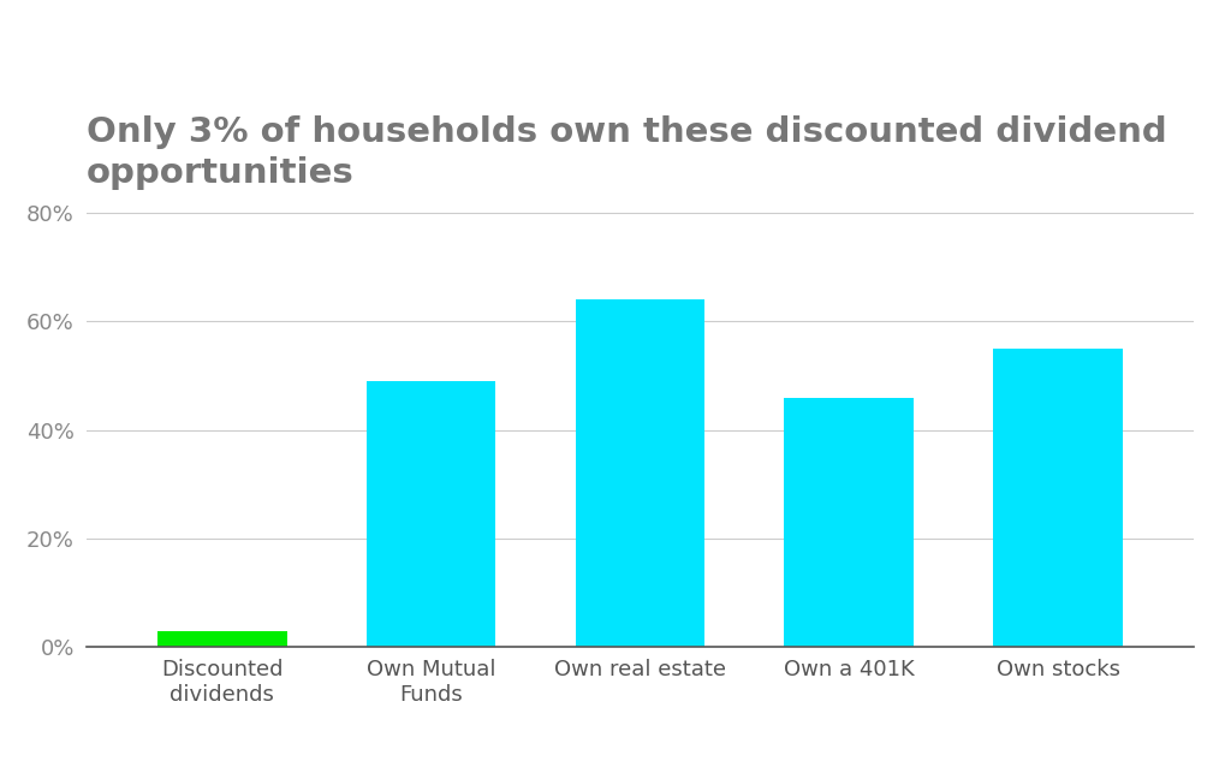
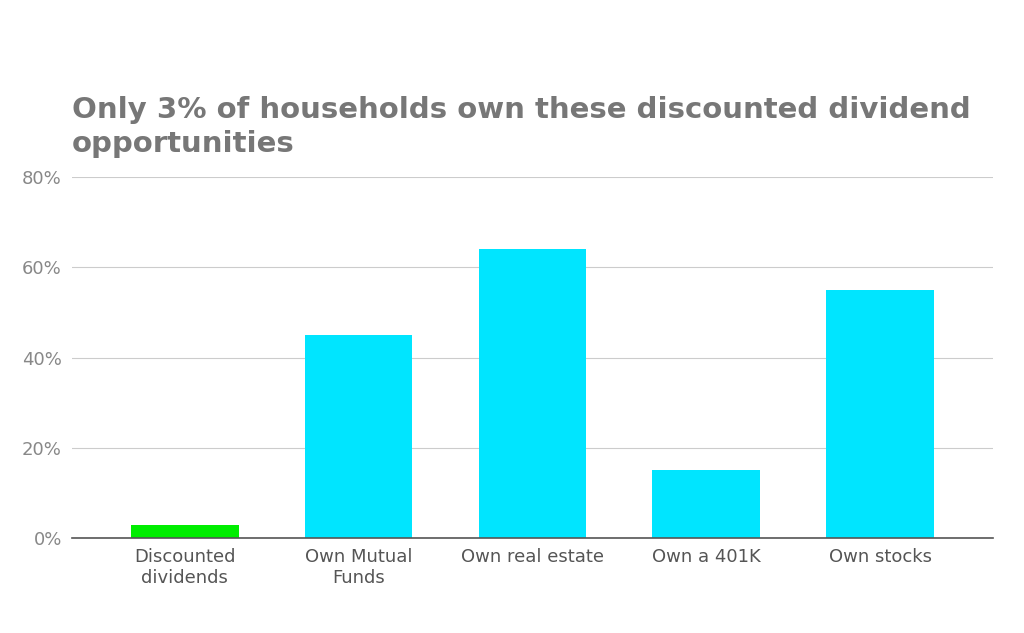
Own Mutual Funds: 49% -> 45%
Own a 401K: 46% -> 15%
